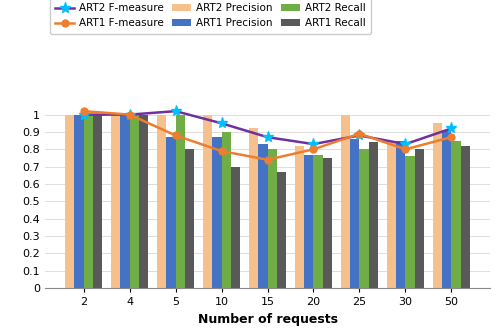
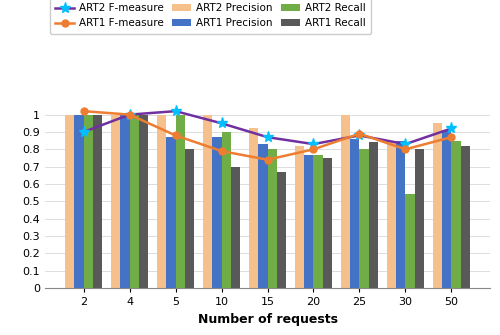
ART2 F-measure/2: 1.00 -> 0.90
ART2 Recall/30: 0.76 -> 0.54
